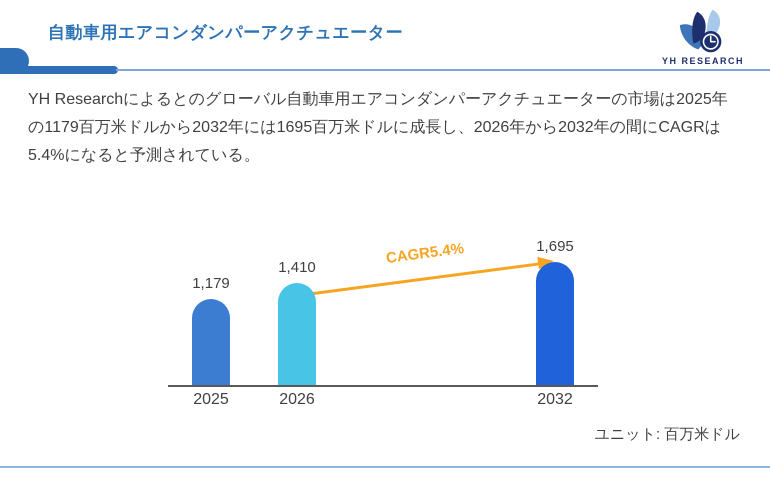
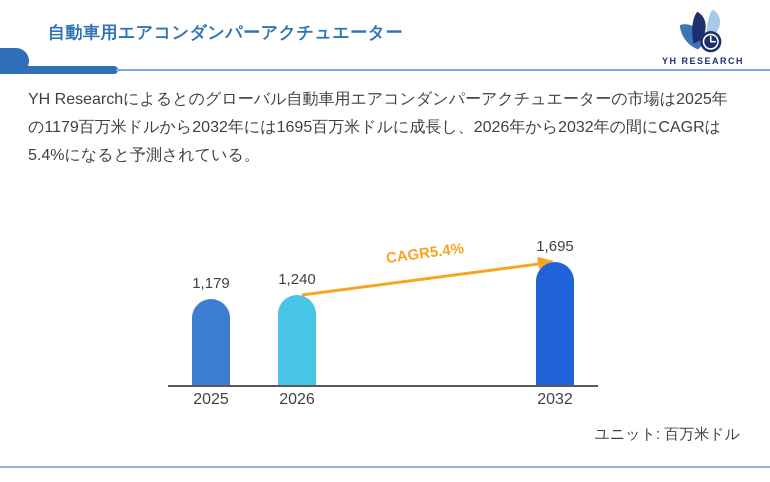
2026: 1,410 -> 1,240
